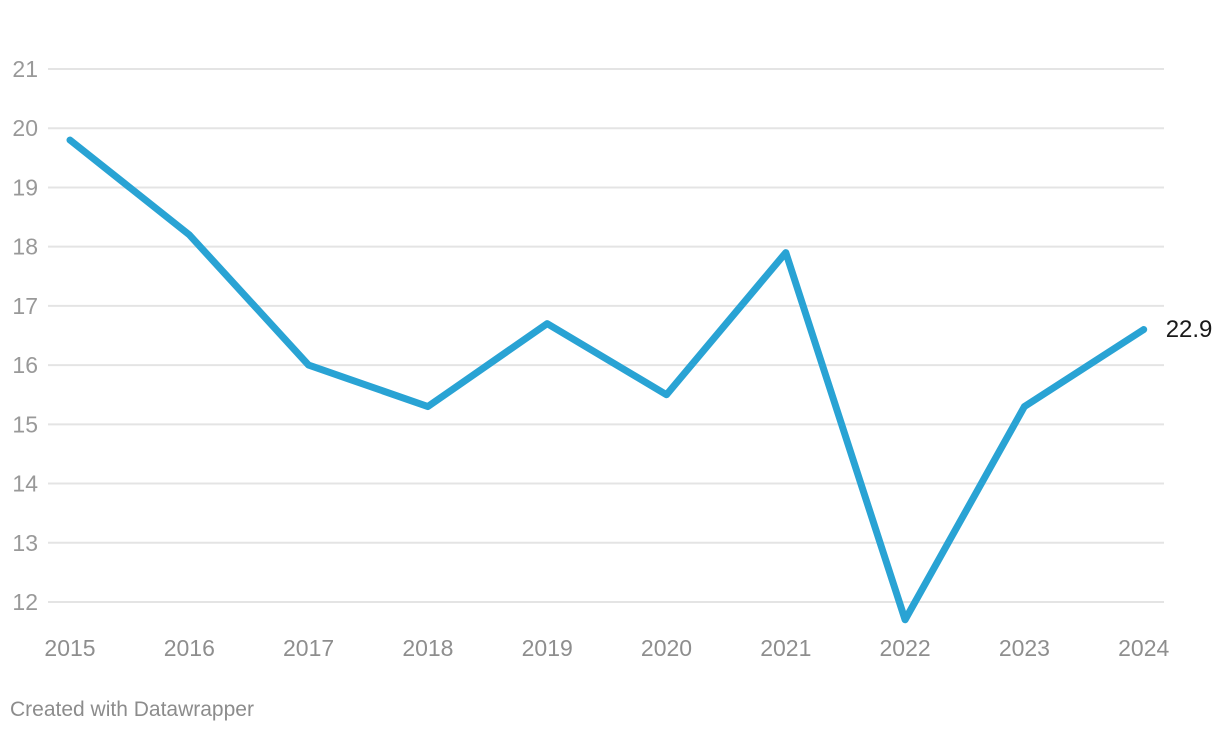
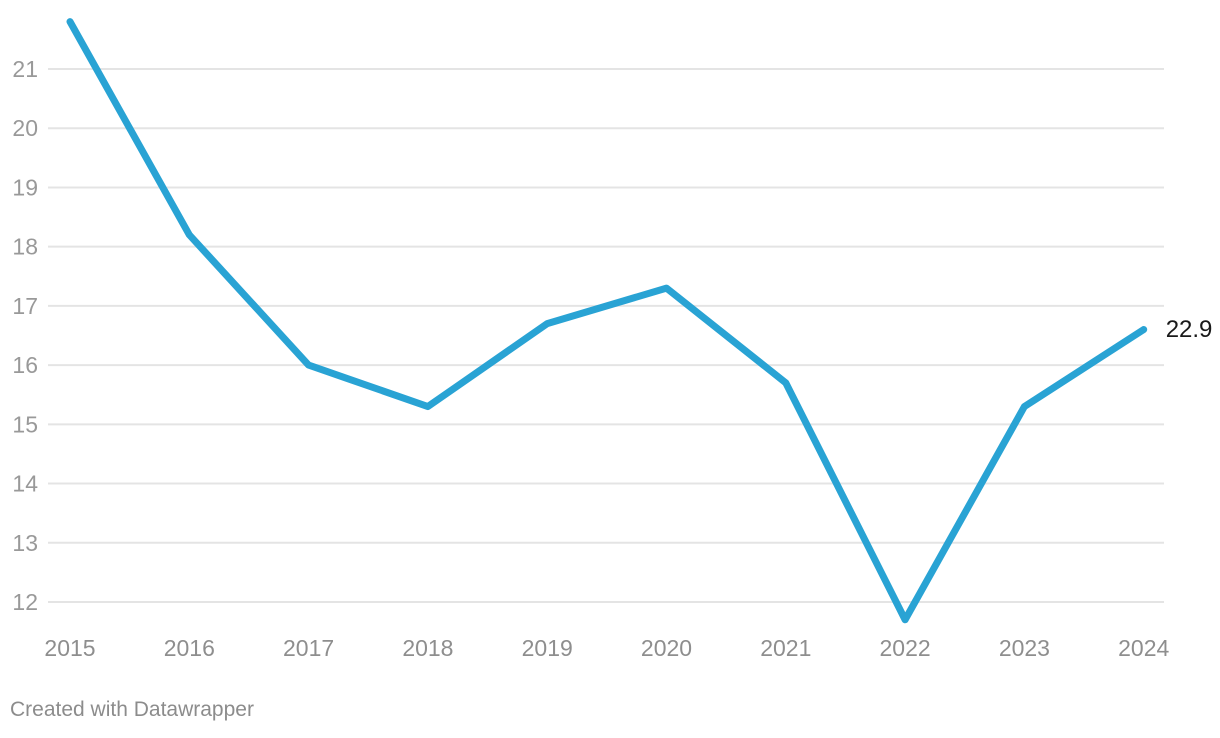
2015: 19.8 -> 21.8
2020: 15.5 -> 17.3
2021: 17.9 -> 15.7
